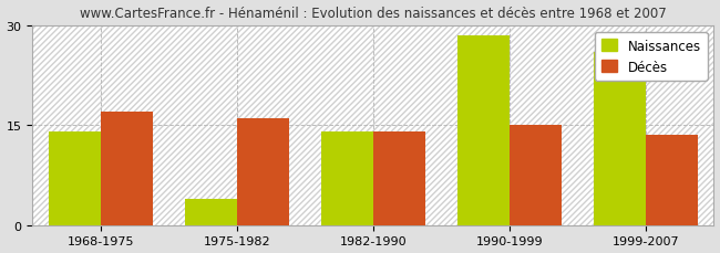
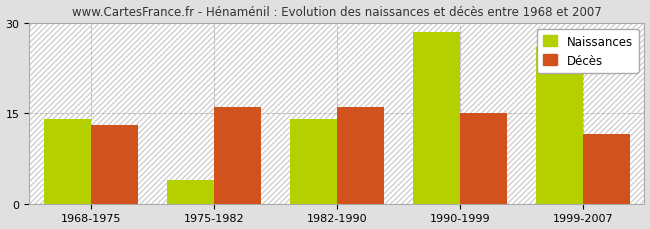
Décès/1968-1975: 17.0 -> 13.0
Décès/1982-1990: 14.0 -> 16.0
Décès/1999-2007: 13.5 -> 11.6
